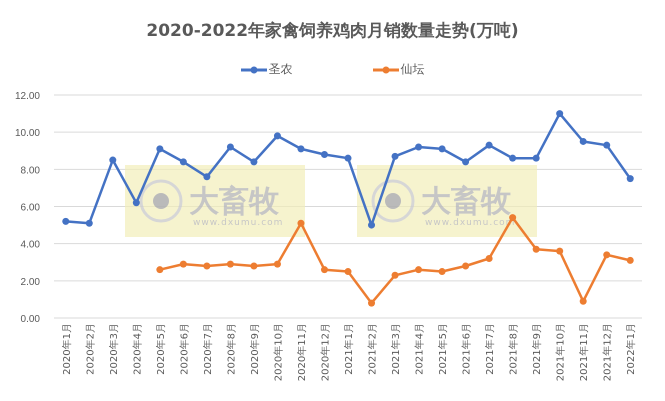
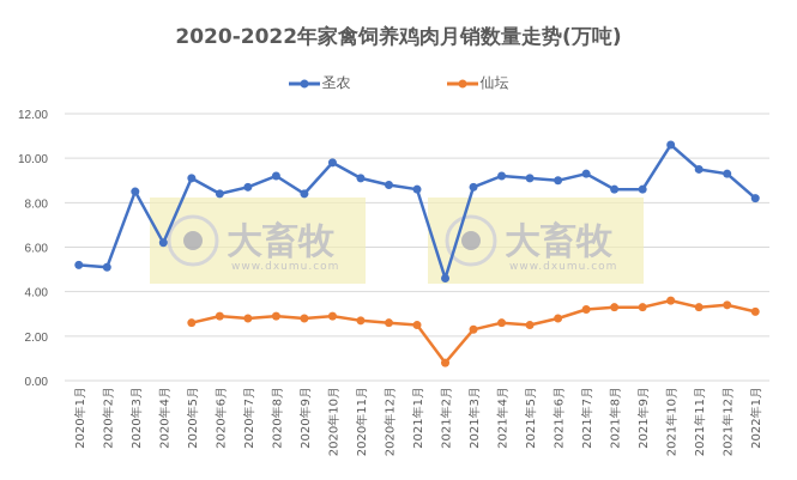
圣农/2020年7月: 7.6 -> 8.7
仙坛/2020年11月: 5.1 -> 2.7
圣农/2021年2月: 5.0 -> 4.6
圣农/2021年6月: 8.4 -> 9.0
仙坛/2021年8月: 5.4 -> 3.3
仙坛/2021年9月: 3.7 -> 3.3
圣农/2021年10月: 11.0 -> 10.6
仙坛/2021年11月: 0.9 -> 3.3
圣农/2022年1月: 7.5 -> 8.2
